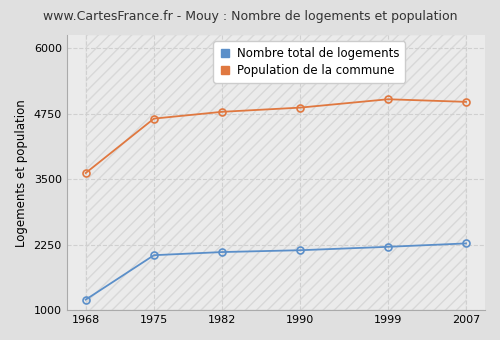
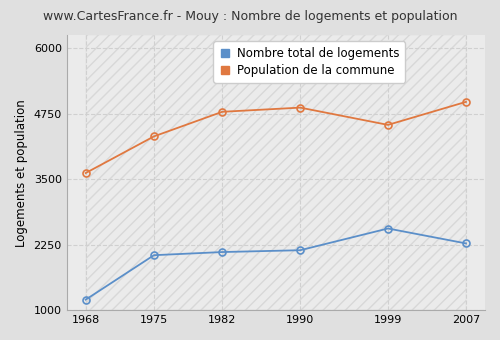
Population de la commune/1975: 4660 -> 4320
Nombre total de logements/1999: 2210 -> 2560
Population de la commune/1999: 5030 -> 4540
